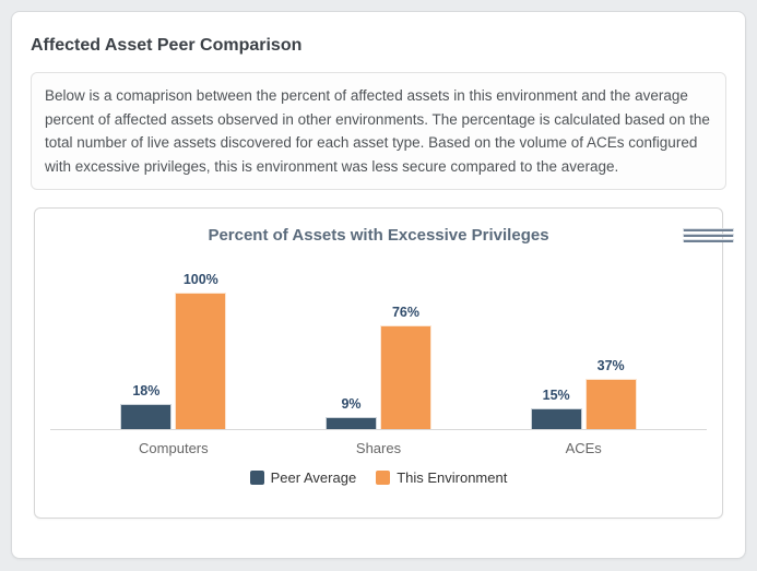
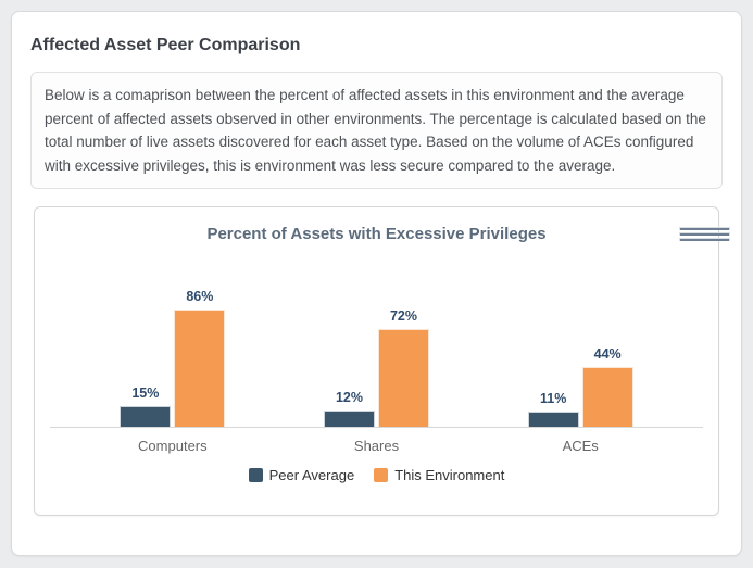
Peer Average/Computers: 18% -> 15%
This Environment/Computers: 100% -> 86%
Peer Average/Shares: 9% -> 12%
This Environment/Shares: 76% -> 72%
Peer Average/ACEs: 15% -> 11%
This Environment/ACEs: 37% -> 44%
